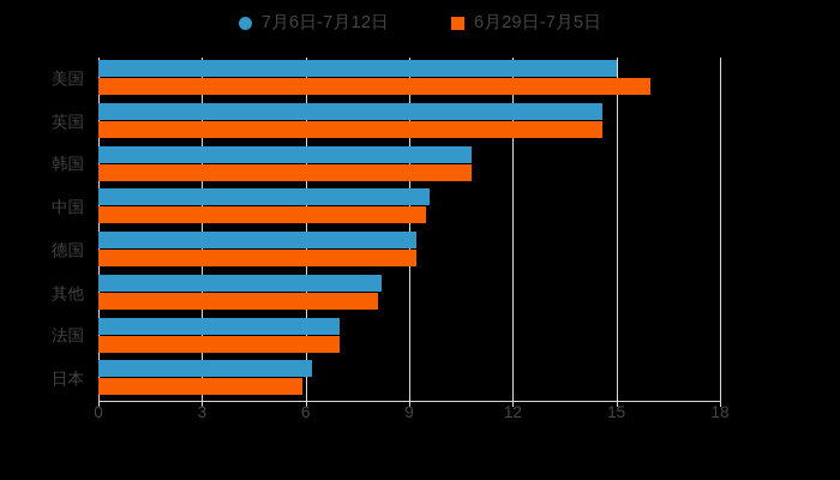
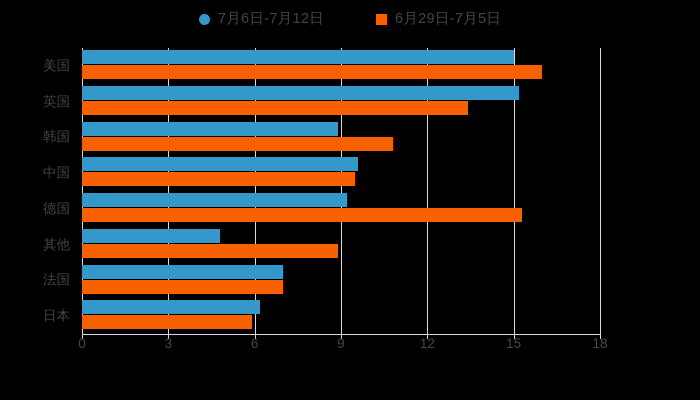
7月6日-7月12日/英国: 14.6 -> 15.2
6月29日-7月5日/英国: 14.6 -> 13.4
7月6日-7月12日/韩国: 10.8 -> 8.9
6月29日-7月5日/德国: 9.2 -> 15.3
7月6日-7月12日/其他: 8.2 -> 4.8
6月29日-7月5日/其他: 8.1 -> 8.9
